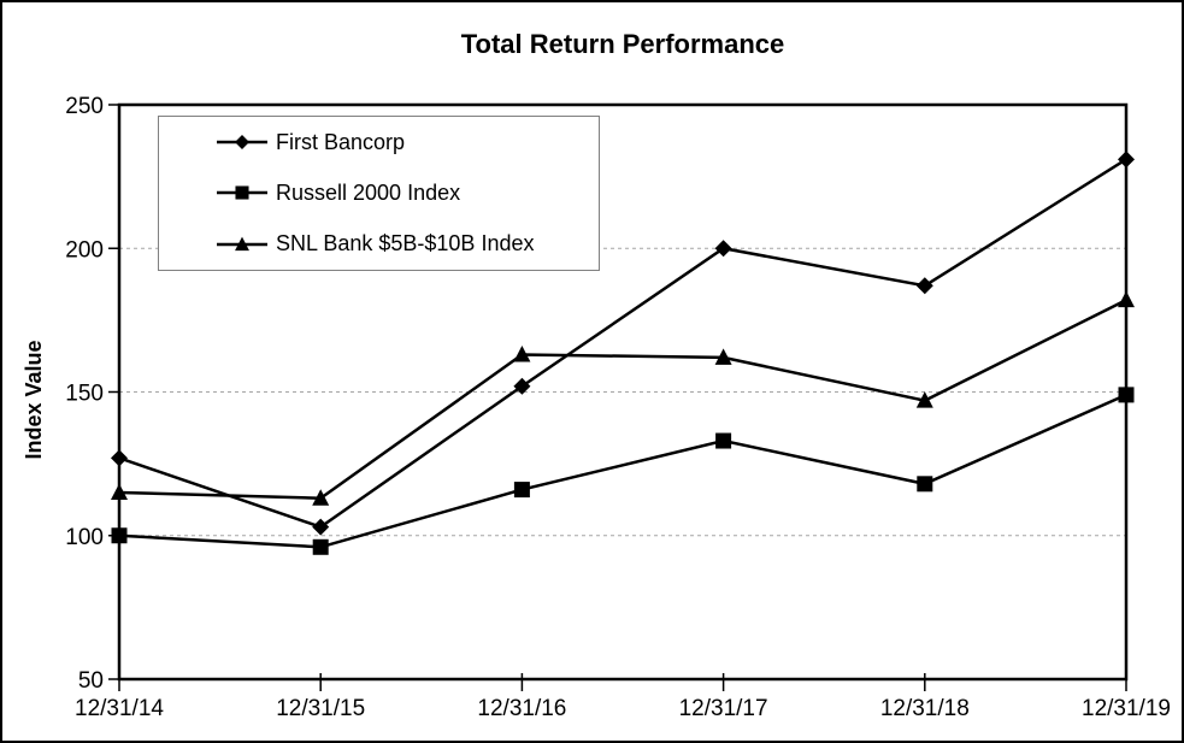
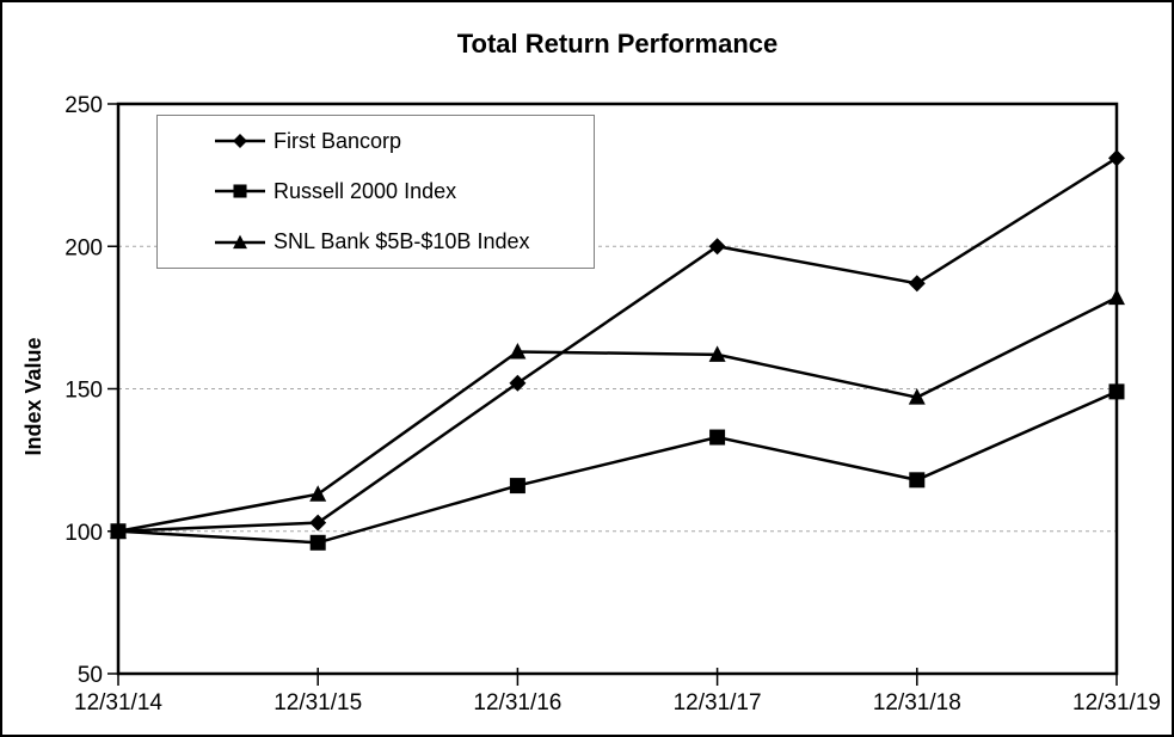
First Bancorp/12/31/14: 127 -> 100
SNL Bank $5B-$10B Index/12/31/14: 115 -> 100
